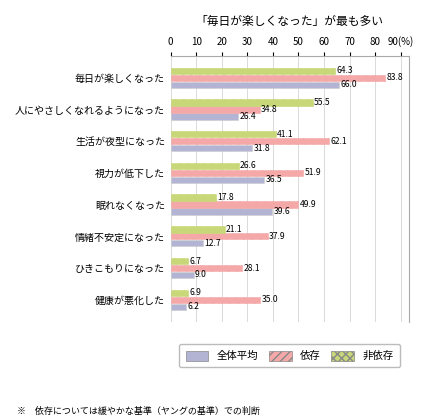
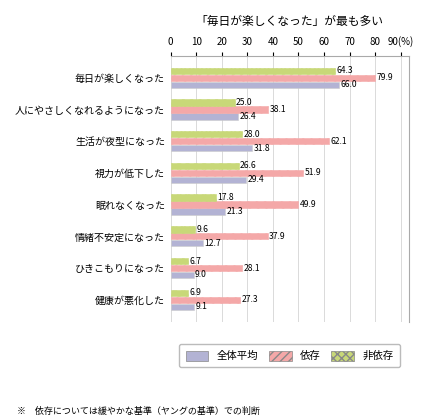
依存/毎日が楽しくなった: 83.8 -> 79.9
非依存/人にやさしくなれるようになった: 55.5 -> 25.0
依存/人にやさしくなれるようになった: 34.8 -> 38.1
非依存/生活が夜型になった: 41.1 -> 28.0
全体平均/視力が低下した: 36.5 -> 29.4
全体平均/眠れなくなった: 39.6 -> 21.3
非依存/情緒不安定になった: 21.1 -> 9.6
依存/健康が悪化した: 35.0 -> 27.3
全体平均/健康が悪化した: 6.2 -> 9.1
